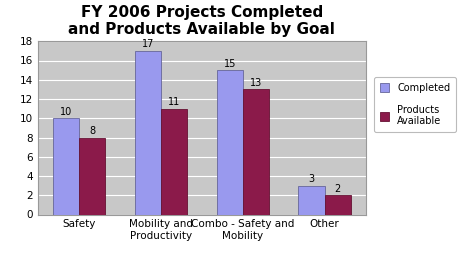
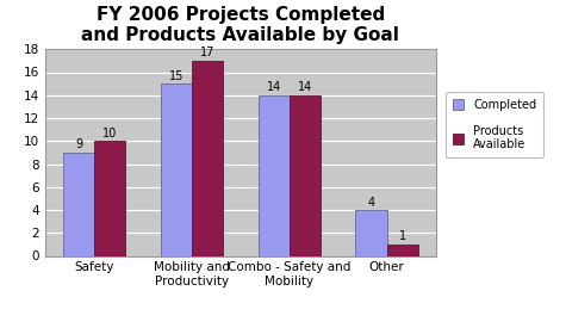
Completed/Safety: 10 -> 9
Products Available/Safety: 8 -> 10
Completed/Mobility and Productivity: 17 -> 15
Products Available/Mobility and Productivity: 11 -> 17
Completed/Combo - Safety and Mobility: 15 -> 14
Products Available/Combo - Safety and Mobility: 13 -> 14
Completed/Other: 3 -> 4
Products Available/Other: 2 -> 1
